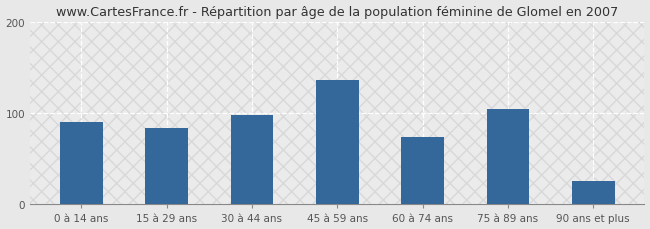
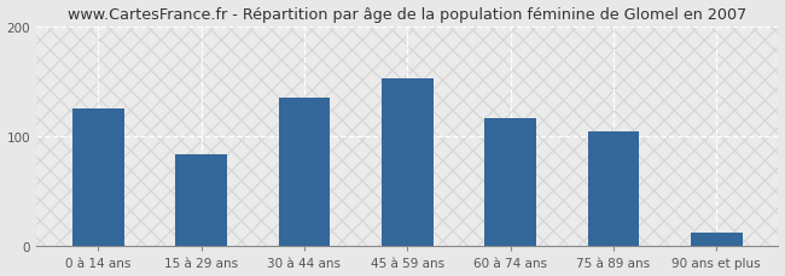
0 à 14 ans: 90 -> 125
30 à 44 ans: 98 -> 135
45 à 59 ans: 136 -> 152
60 à 74 ans: 74 -> 116
90 ans et plus: 26 -> 12
